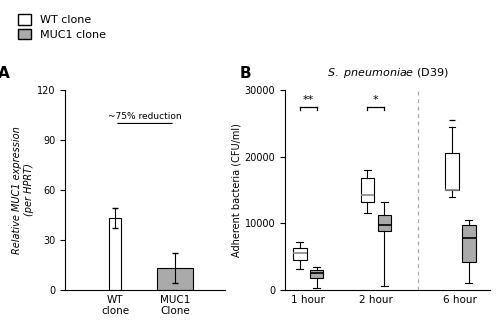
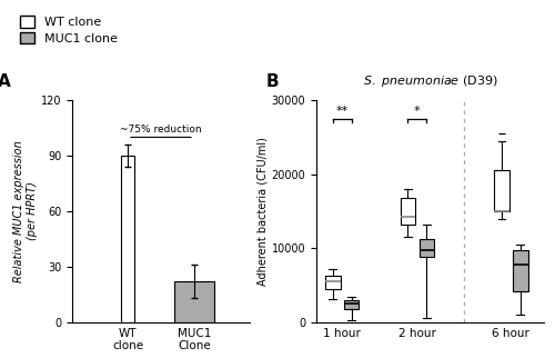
WT clone: 43 -> 90
MUC1 Clone: 13 -> 22
